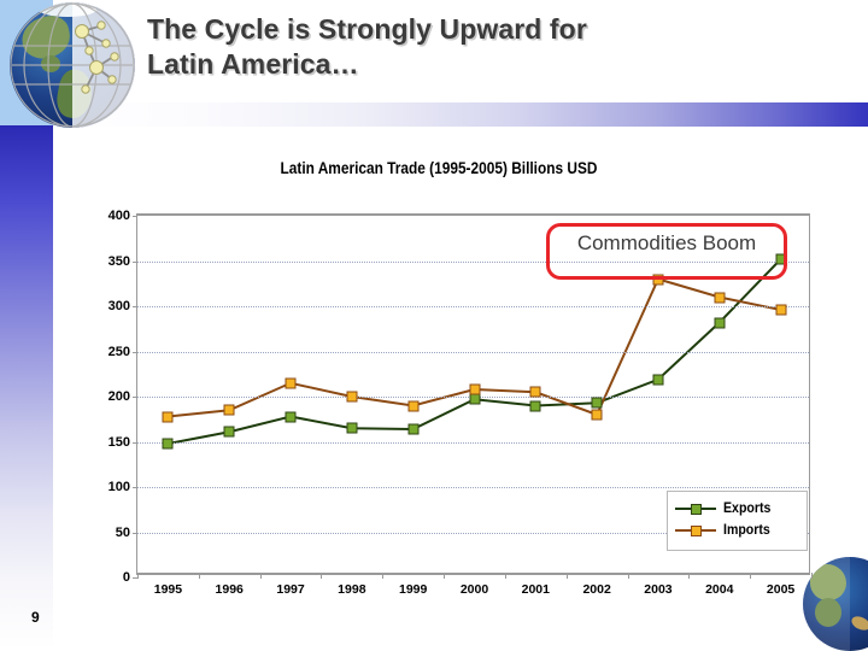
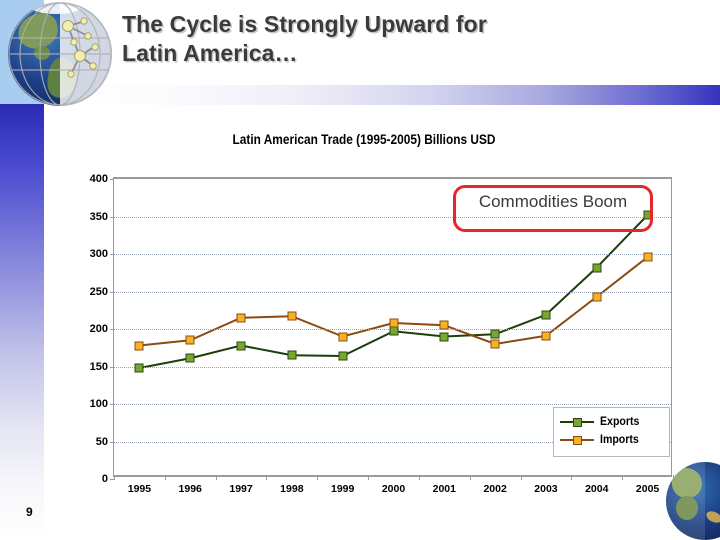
Imports/1998: 200 -> 220
Imports/2003: 330 -> 190
Imports/2004: 310 -> 240
